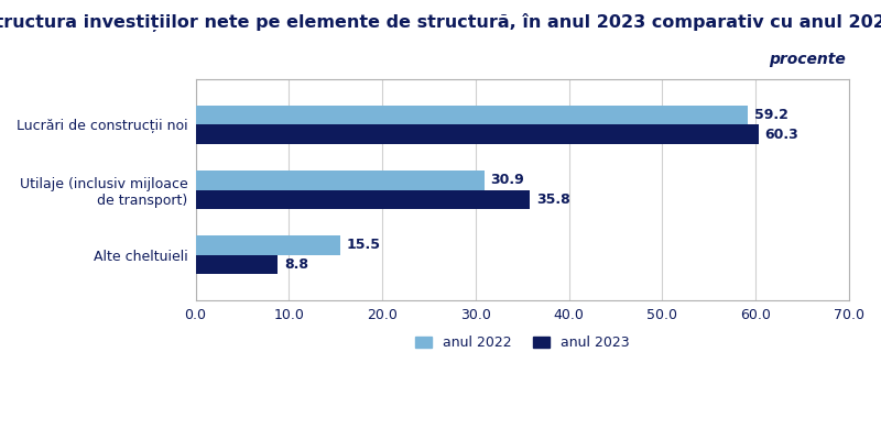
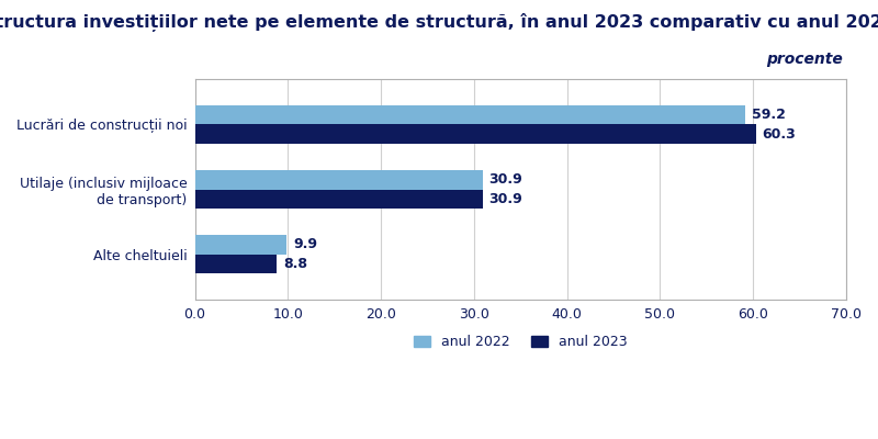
anul 2023/Utilaje (inclusiv mijloace de transport): 35.8 -> 30.9
anul 2022/Alte cheltuieli: 15.5 -> 9.9
